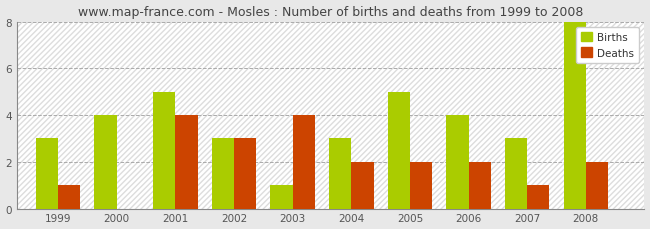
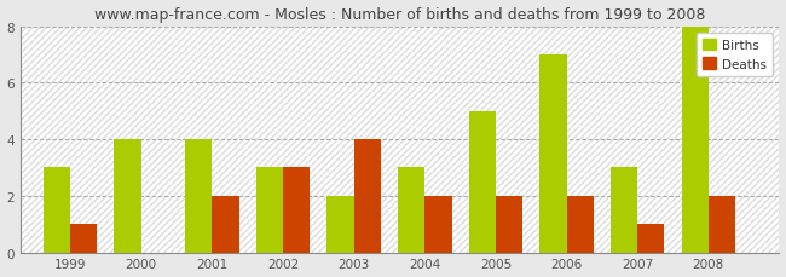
Births/2001: 5 -> 4
Deaths/2001: 4 -> 2
Births/2003: 1 -> 2
Births/2006: 4 -> 7
